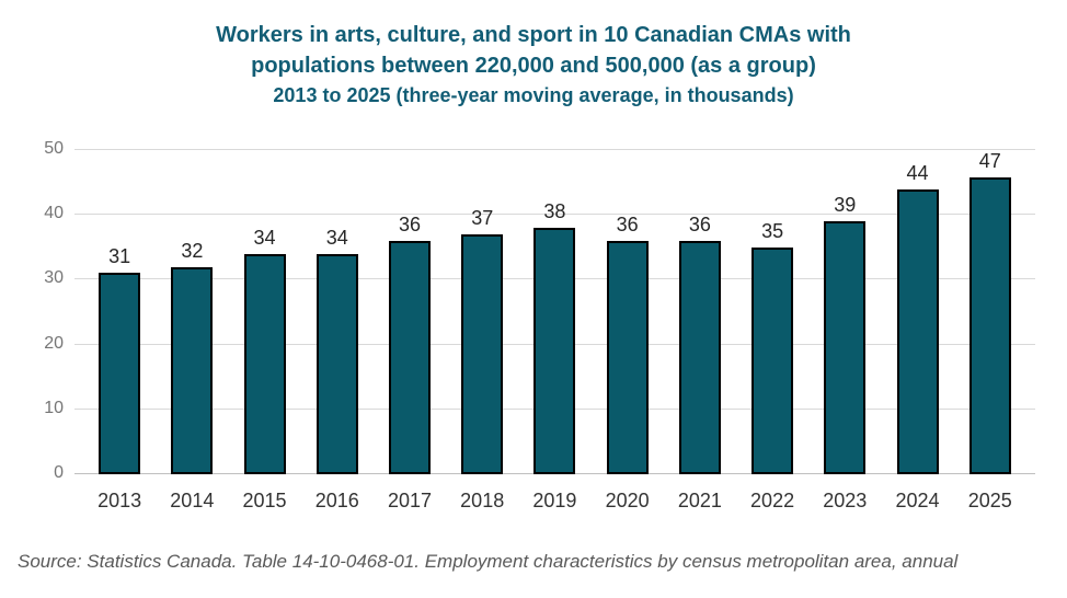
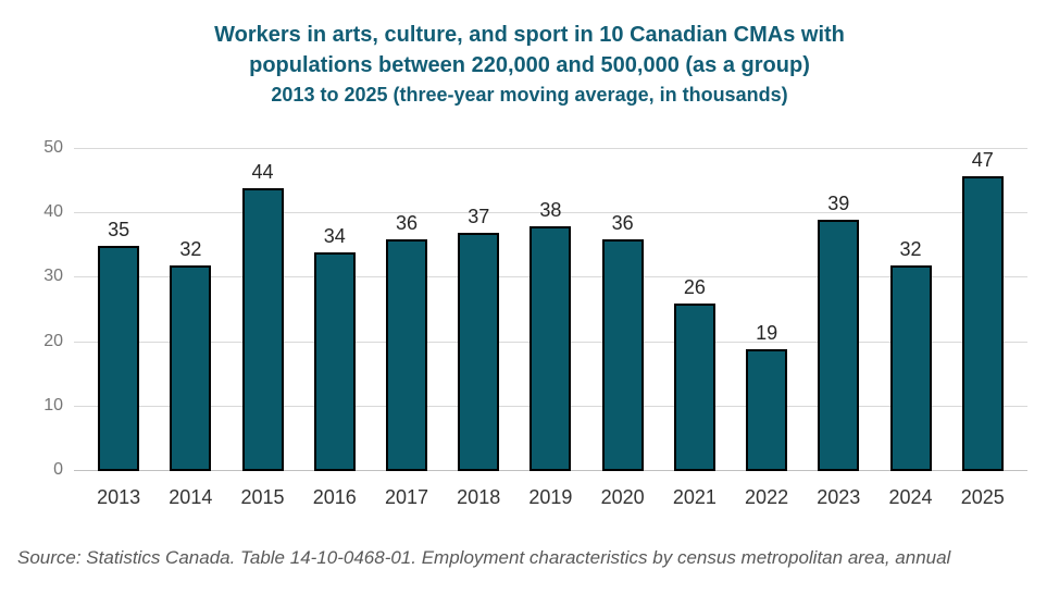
2013: 31 -> 35
2015: 34 -> 44
2021: 36 -> 26
2022: 35 -> 19
2024: 44 -> 32
